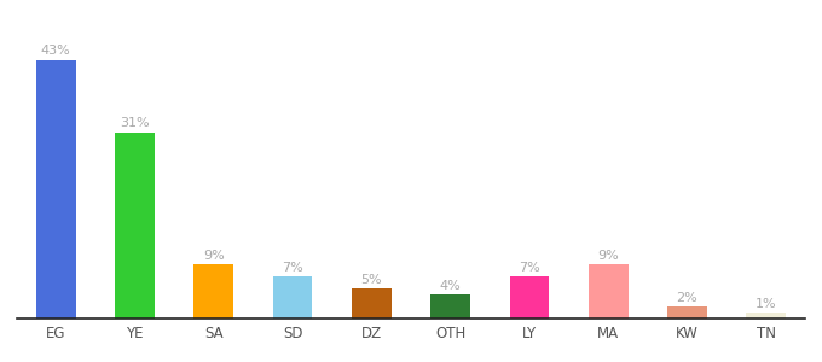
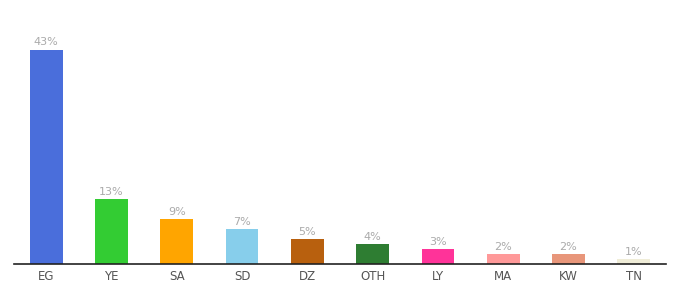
YE: 31% -> 13%
LY: 7% -> 3%
MA: 9% -> 2%
